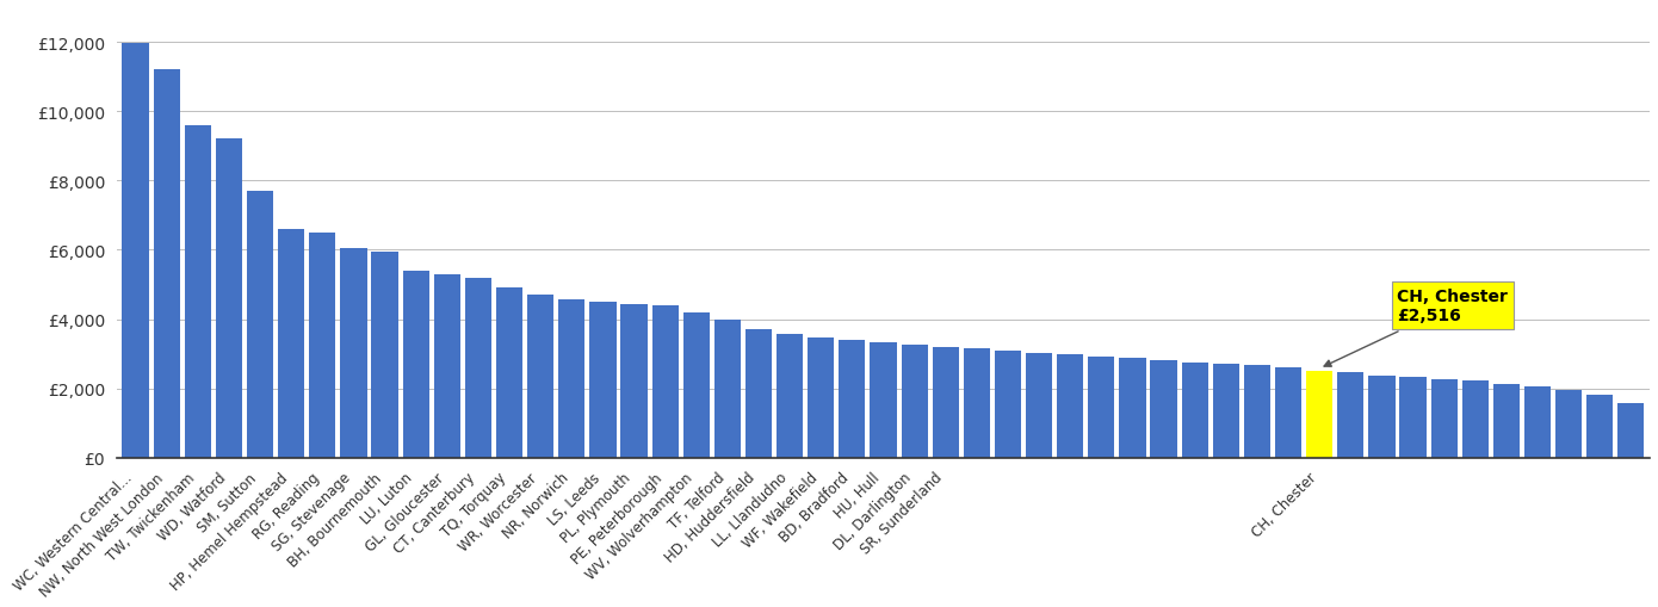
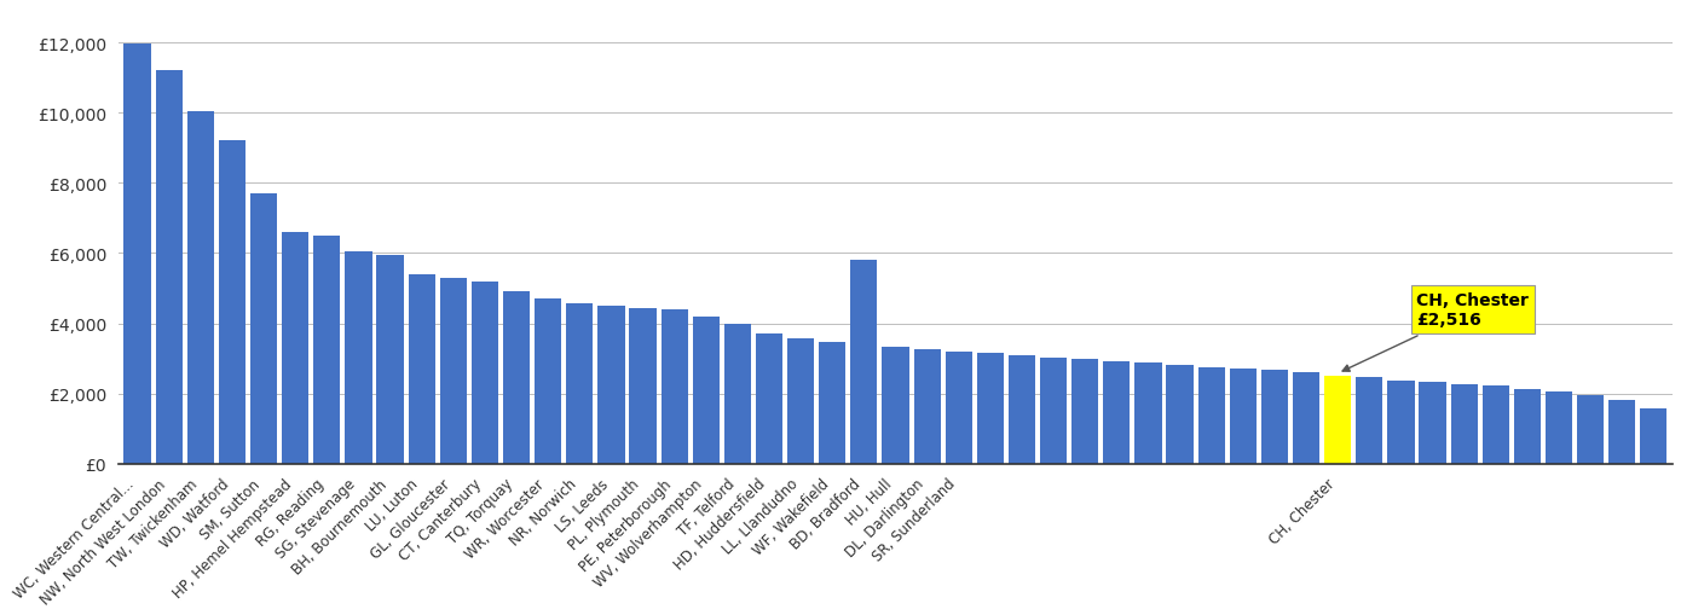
TW, Twickenham: £9,600 -> £10,050
BD, Bradford: £3,400 -> £5,800
